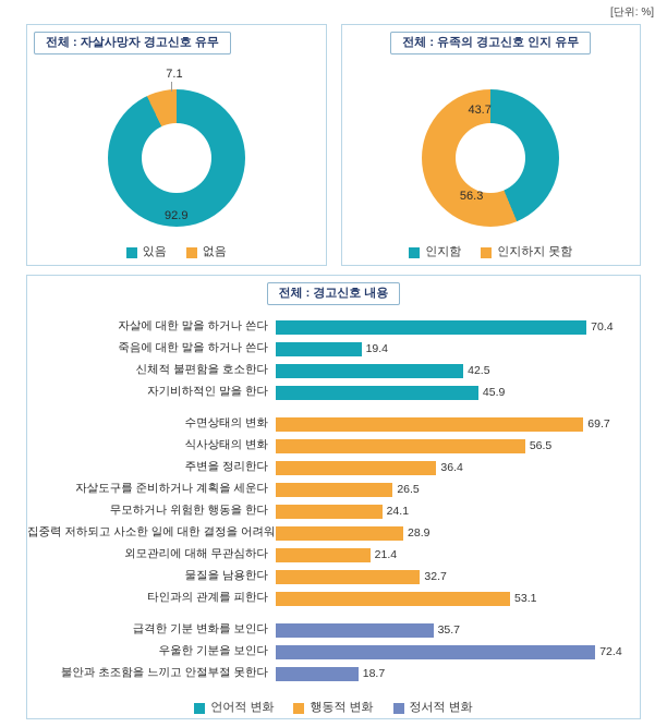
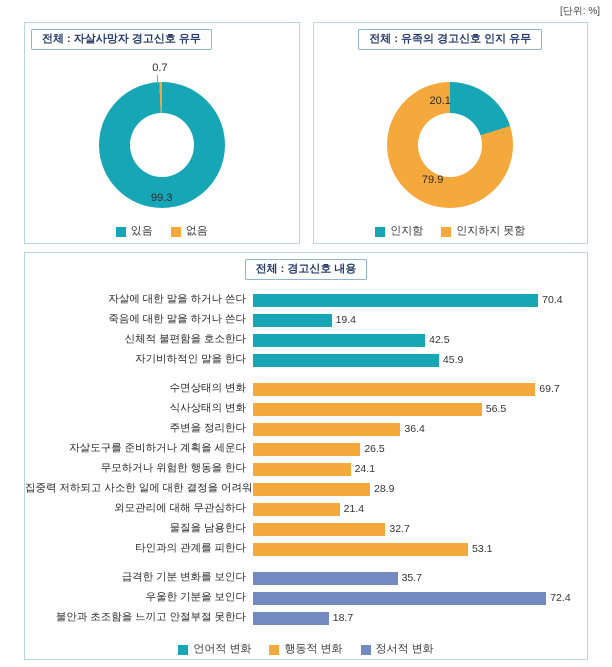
전체 : 자살사망자 경고신호 유무/있음: 92.9 -> 99.3
전체 : 자살사망자 경고신호 유무/없음: 7.1 -> 0.7
전체 : 유족의 경고신호 인지 유무/인지함: 43.7 -> 20.1
전체 : 유족의 경고신호 인지 유무/인지하지 못함: 56.3 -> 79.9
